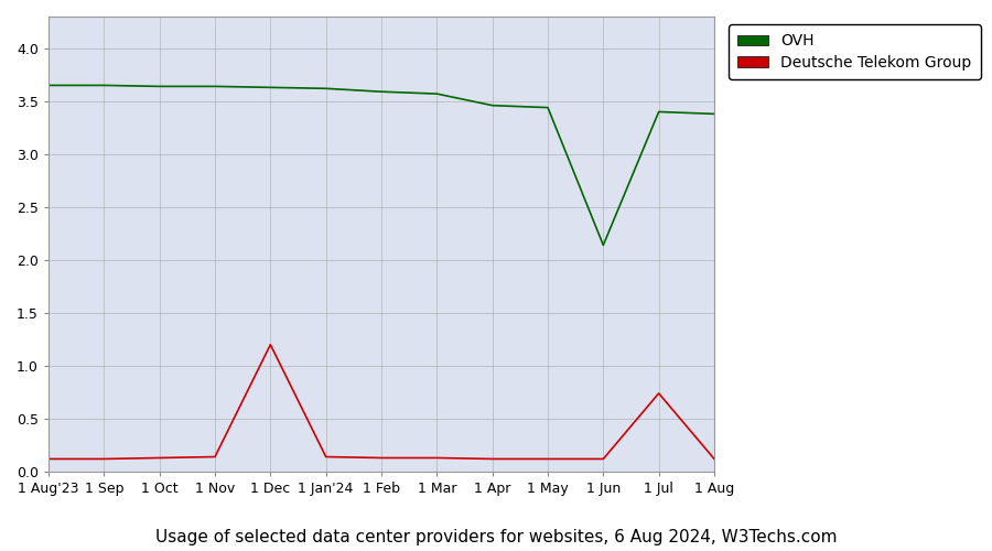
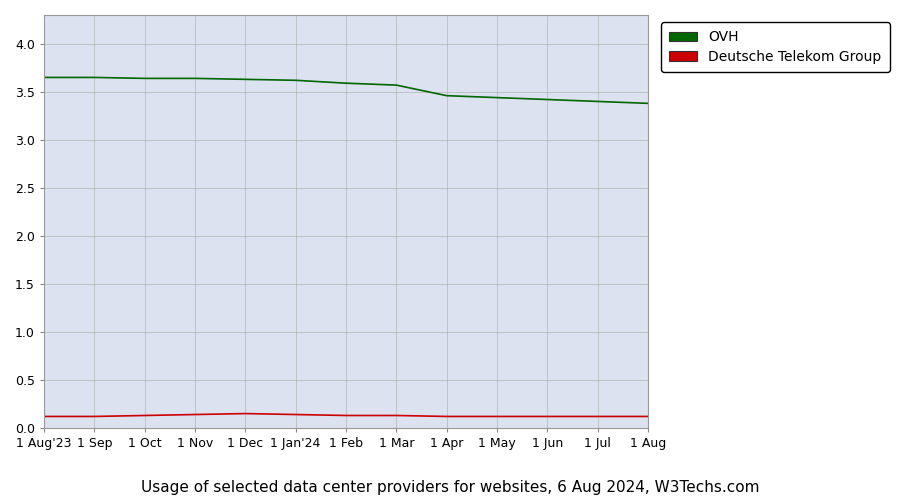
Deutsche Telekom Group/1 Dec: 1.20 -> 0.15
OVH/1 Jun: 2.14 -> 3.42
Deutsche Telekom Group/1 Jul: 0.74 -> 0.12
